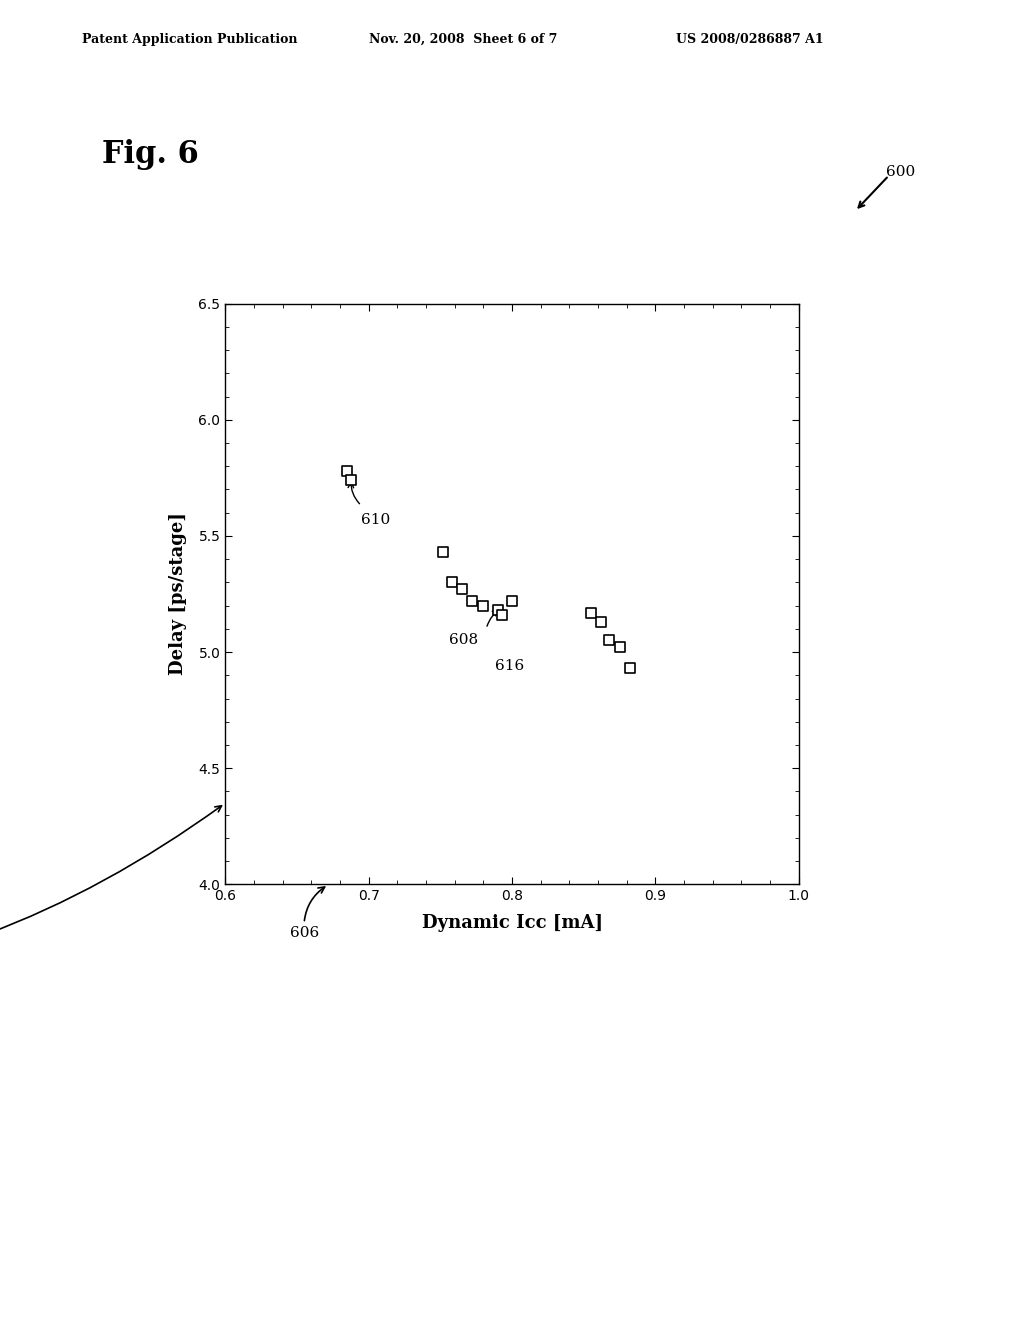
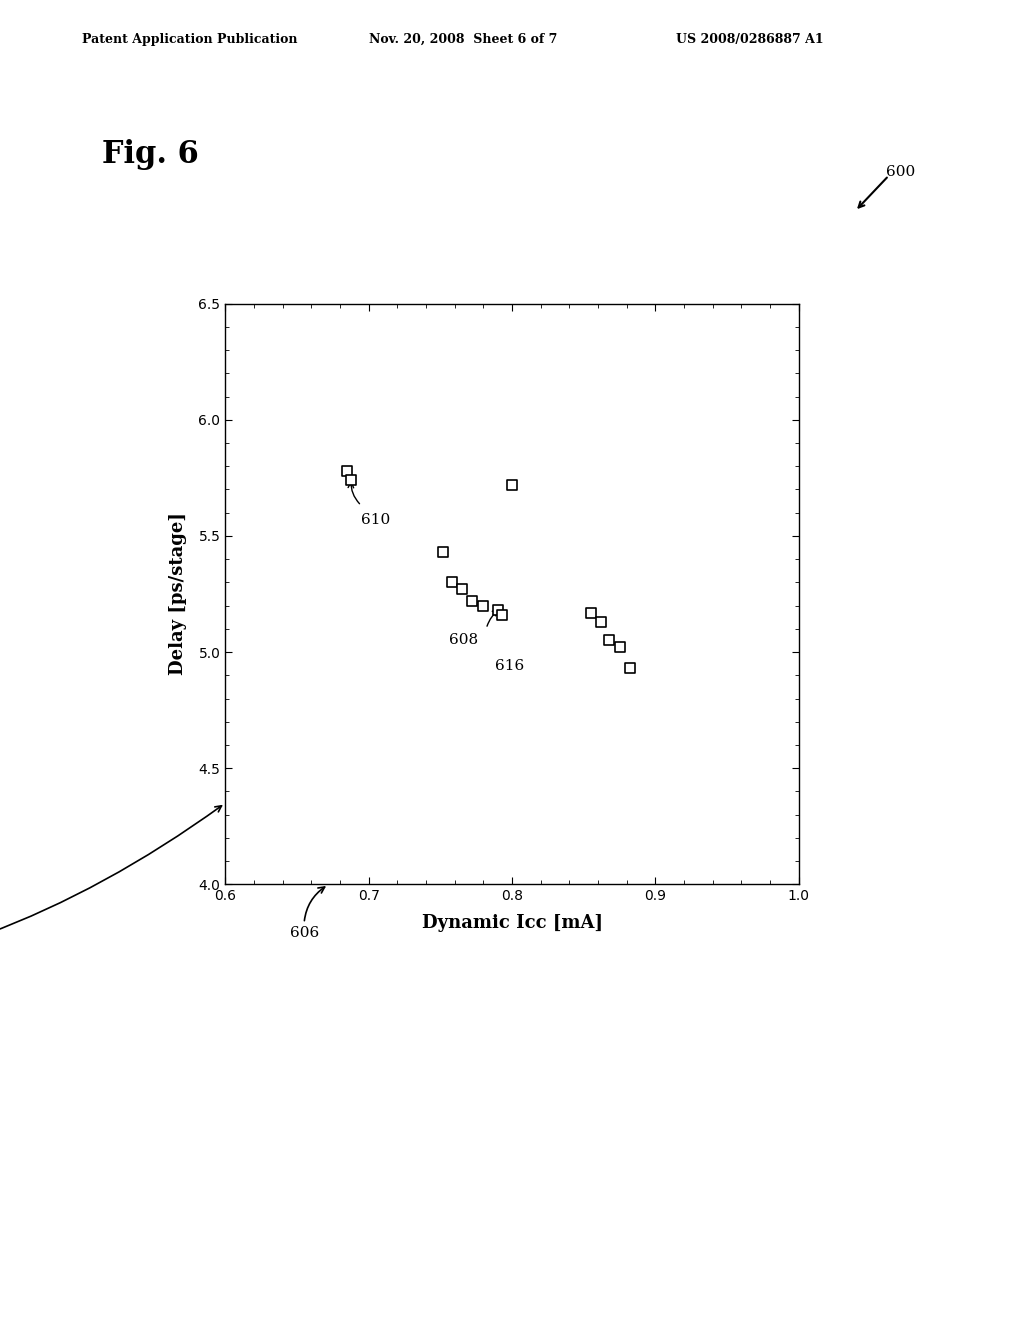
0.8: 5.22 -> 5.72
